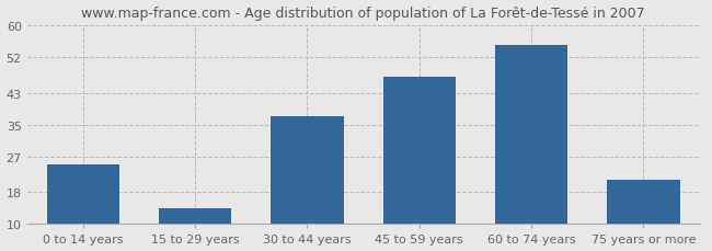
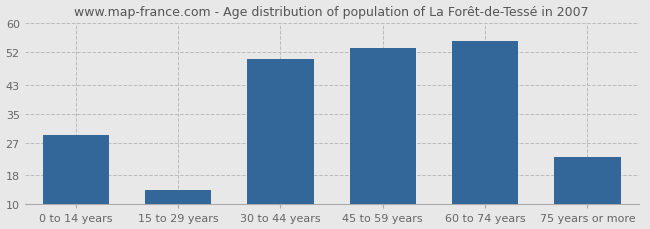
0 to 14 years: 25 -> 29
30 to 44 years: 37 -> 50
45 to 59 years: 47 -> 53
75 years or more: 21 -> 23
